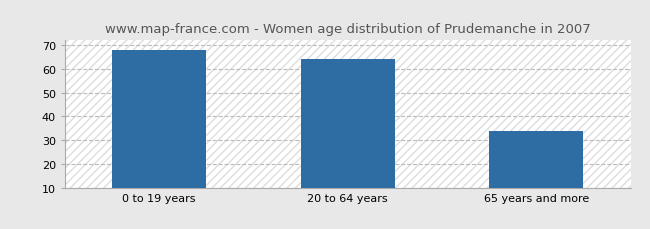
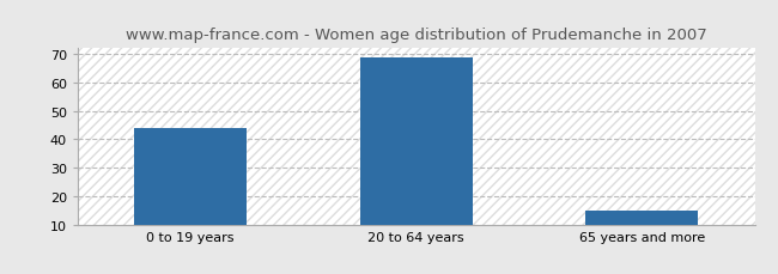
0 to 19 years: 68 -> 44
20 to 64 years: 64 -> 69
65 years and more: 34 -> 15
